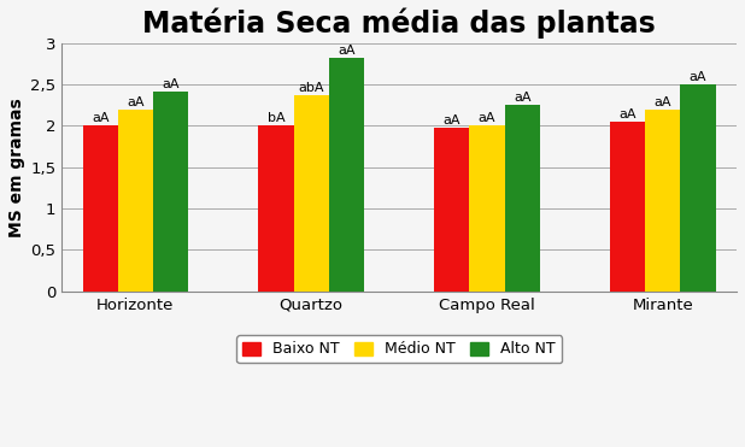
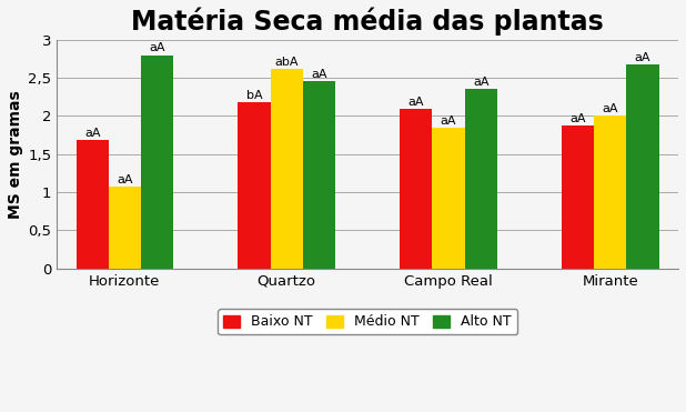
Baixo NT/Horizonte: 2,00 -> 1,68
Médio NT/Horizonte: 2,20 -> 1,08
Alto NT/Horizonte: 2,42 -> 2,80
Baixo NT/Quartzo: 2,00 -> 2,18
Médio NT/Quartzo: 2,37 -> 2,62
Alto NT/Quartzo: 2,82 -> 2,46
Baixo NT/Campo Real: 1,98 -> 2,10
Médio NT/Campo Real: 2,00 -> 1,84
Alto NT/Campo Real: 2,25 -> 2,36
Baixo NT/Mirante: 2,05 -> 1,88
Médio NT/Mirante: 2,20 -> 2,00
Alto NT/Mirante: 2,50 -> 2,68
